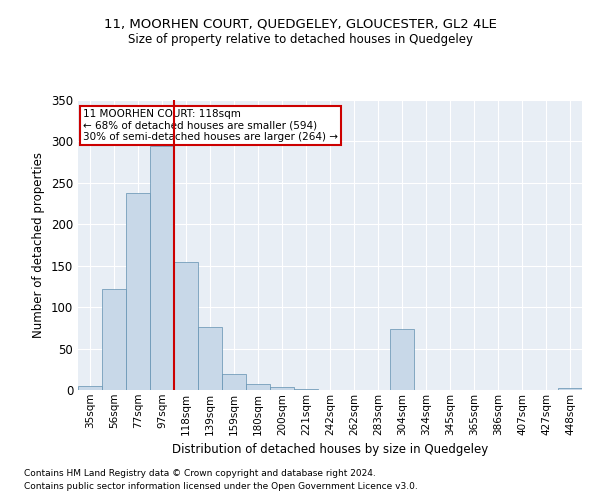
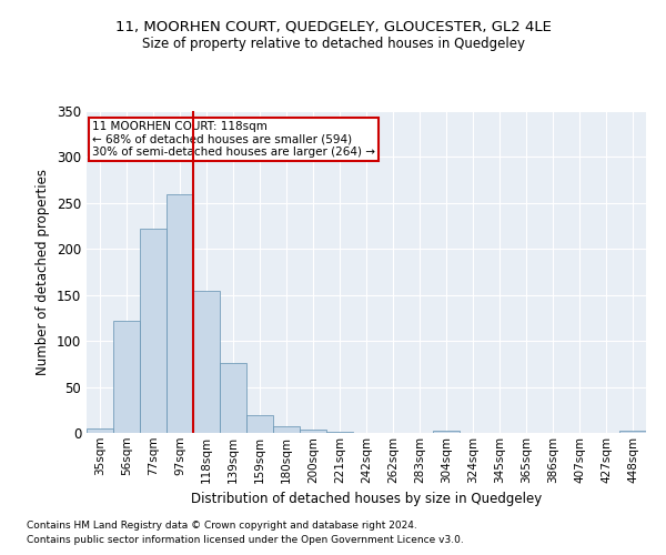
77sqm: 238 -> 222
97sqm: 294 -> 260
304sqm: 74 -> 2
